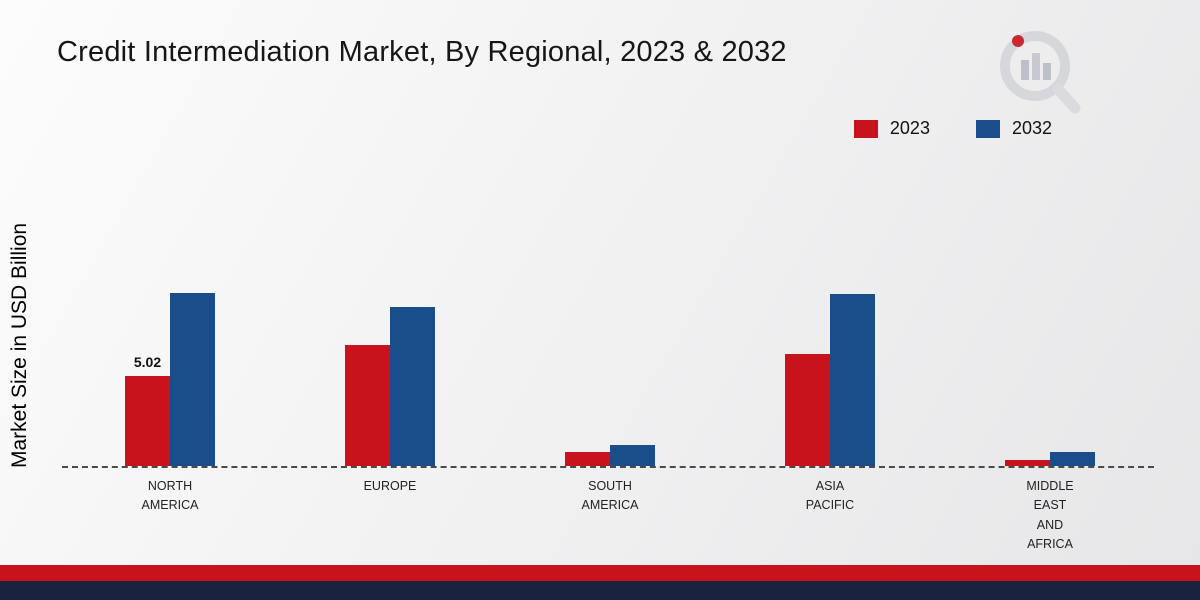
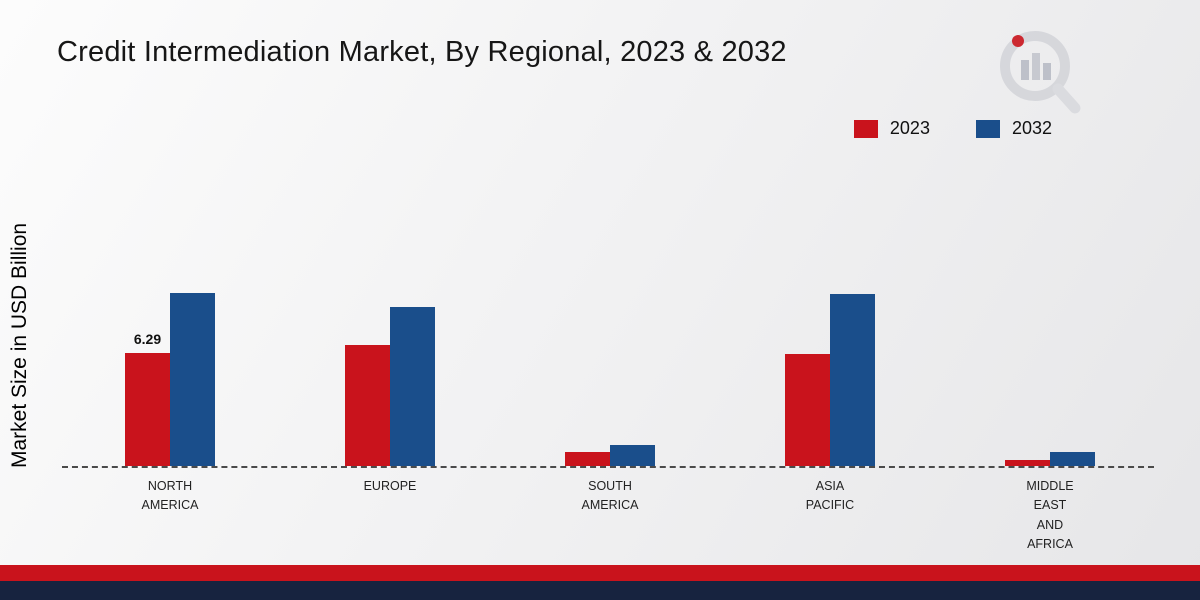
2023/NORTH AMERICA: 5.02 -> 6.29
